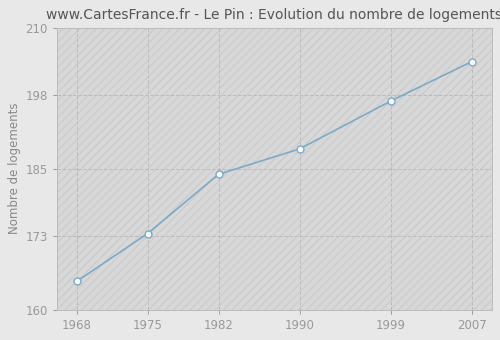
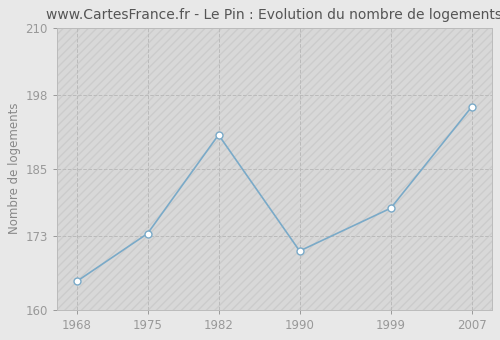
1982: 184.0 -> 191.0
1990: 188.5 -> 170.4
1999: 197.0 -> 178.0
2007: 204.0 -> 196.0
